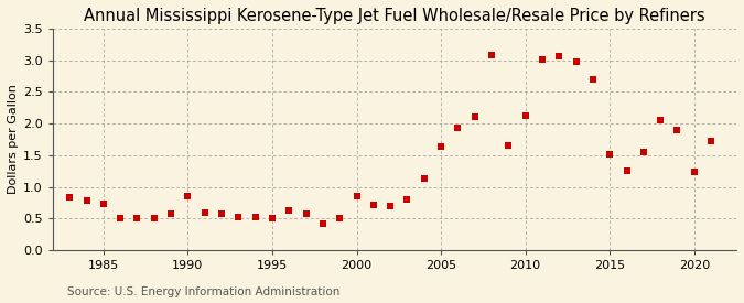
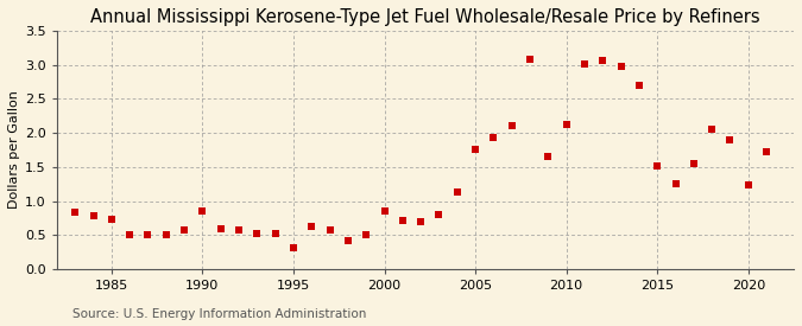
1995: 0.51 -> 0.32
2005: 1.63 -> 1.76
